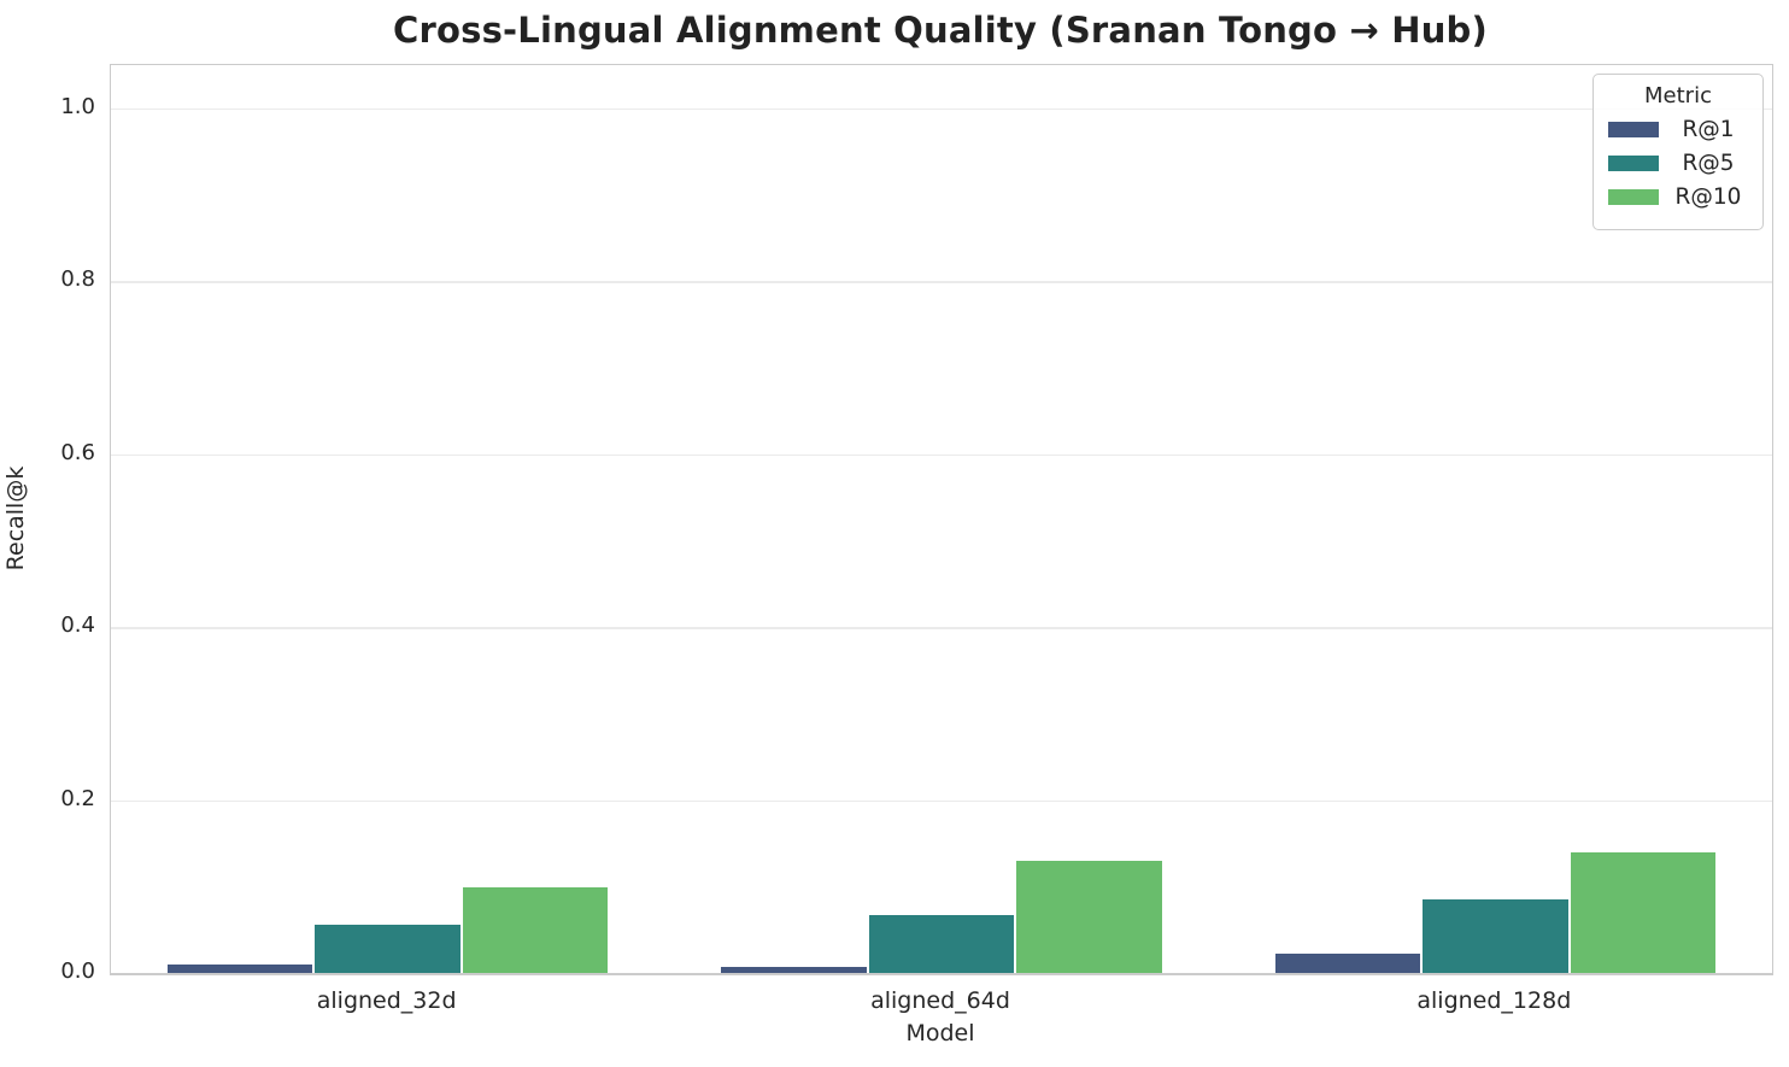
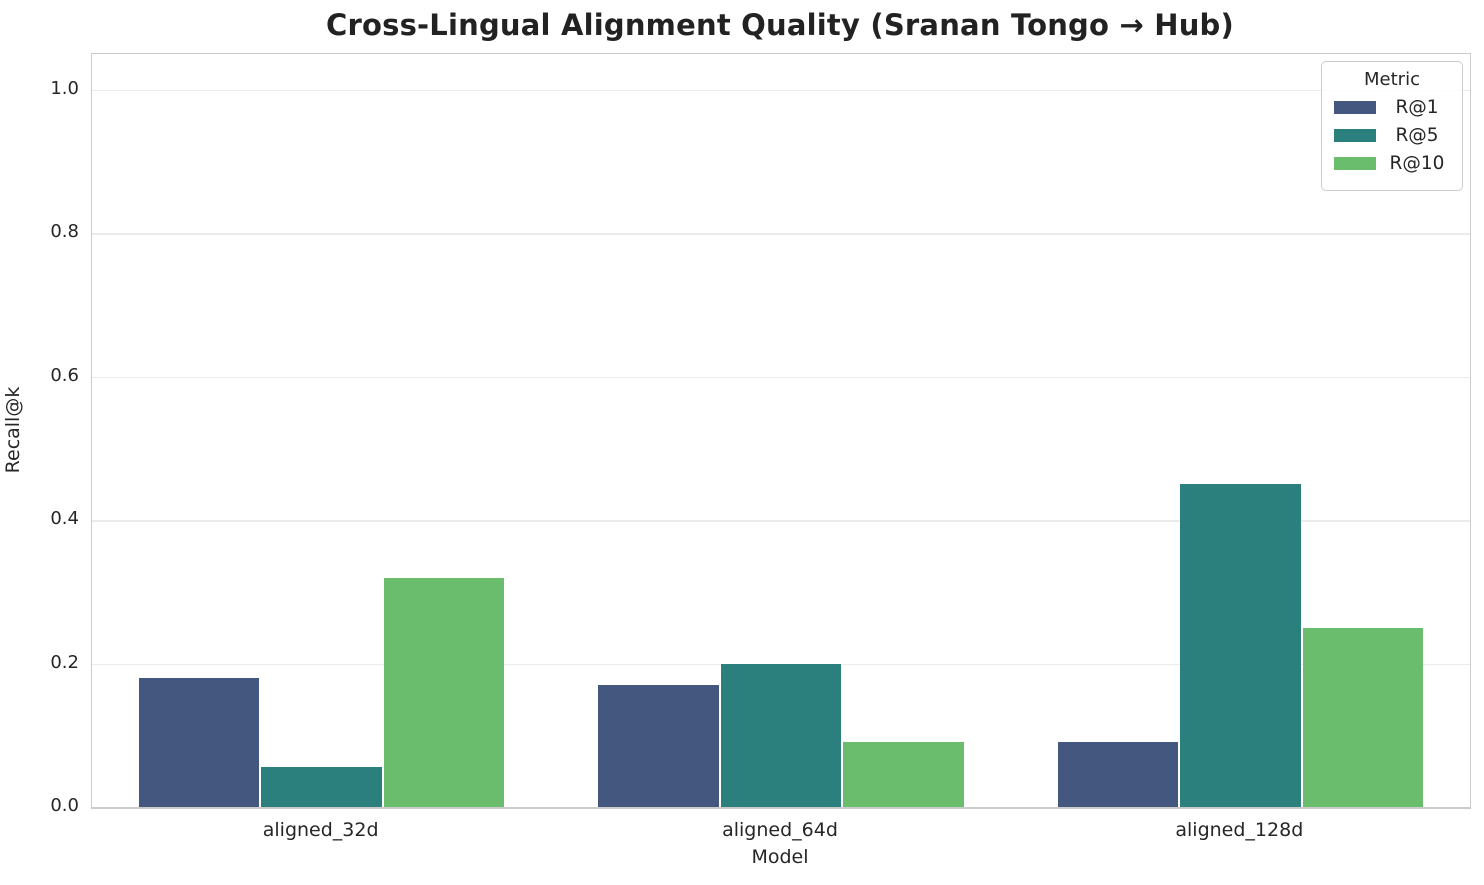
R@1/aligned_32d: 0.01 -> 0.18
R@10/aligned_32d: 0.10 -> 0.32
R@1/aligned_64d: 0.01 -> 0.17
R@5/aligned_64d: 0.07 -> 0.20
R@10/aligned_64d: 0.13 -> 0.09
R@1/aligned_128d: 0.02 -> 0.09
R@5/aligned_128d: 0.09 -> 0.45
R@10/aligned_128d: 0.14 -> 0.25
